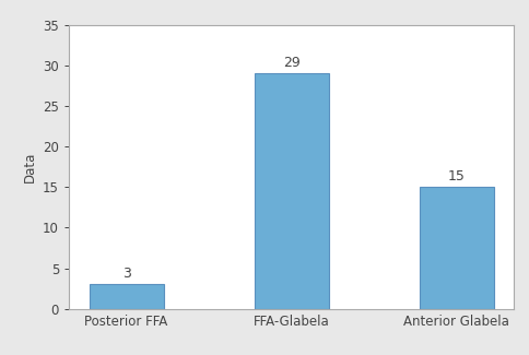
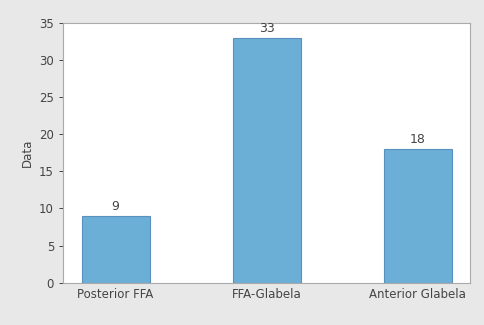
Posterior FFA: 3 -> 9
FFA-Glabela: 29 -> 33
Anterior Glabela: 15 -> 18
